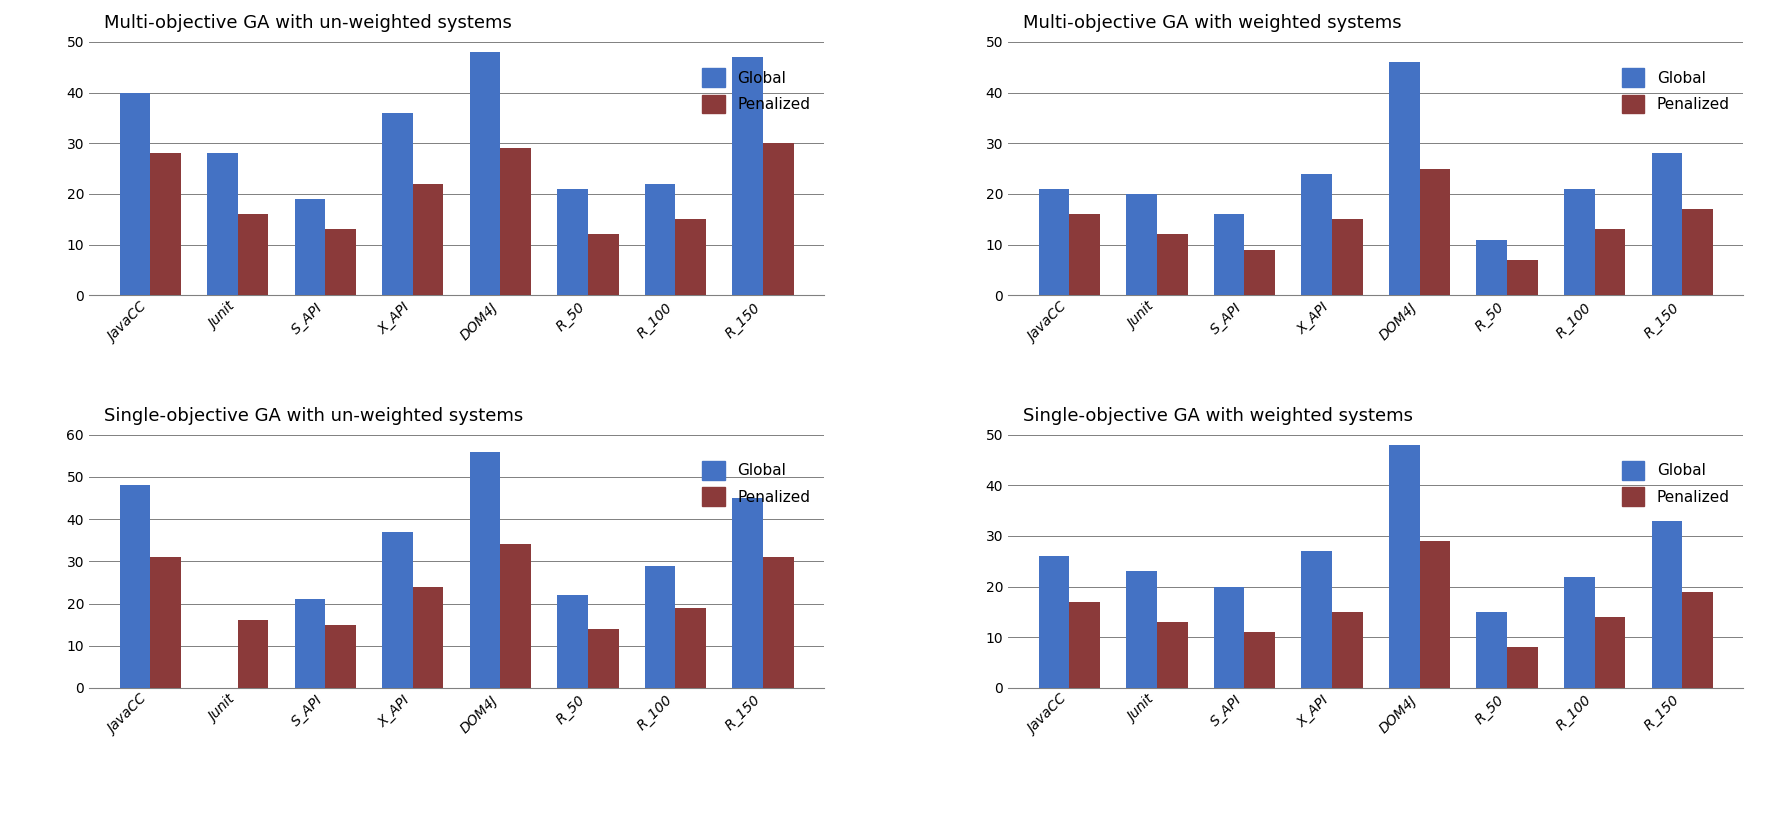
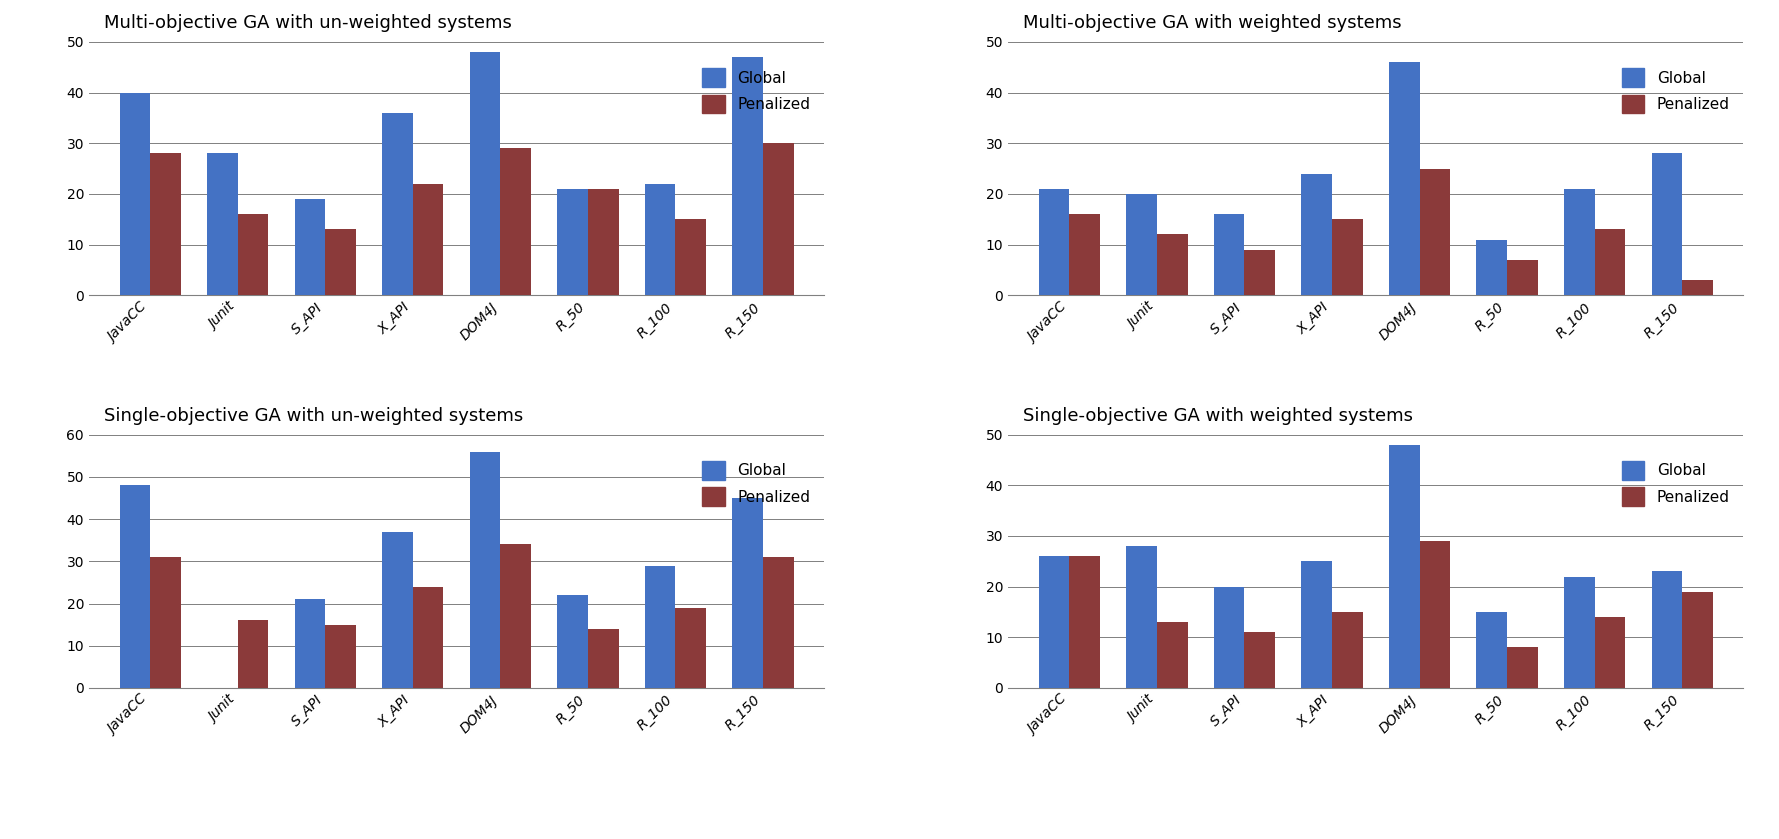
Multi-objective GA with un-weighted systems/Penalized/R_50: 12 -> 21
Multi-objective GA with weighted systems/Penalized/R_150: 17 -> 3
Single-objective GA with weighted systems/Penalized/JavaCC: 17 -> 26
Single-objective GA with weighted systems/Global/Junit: 23 -> 28
Single-objective GA with weighted systems/Global/X_API: 27 -> 25
Single-objective GA with weighted systems/Global/R_150: 33 -> 23
